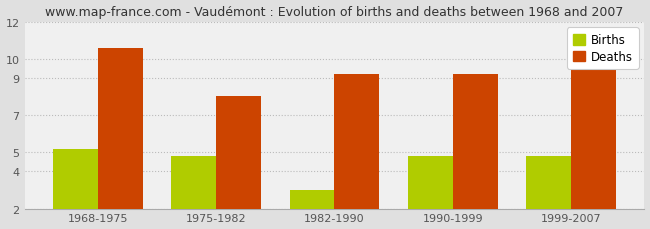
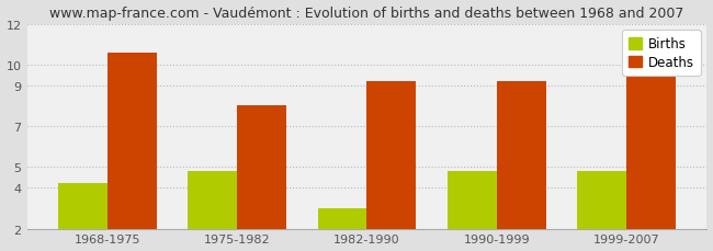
Births/1968-1975: 5.2 -> 4.2
